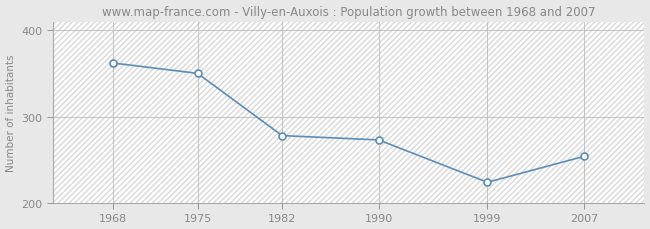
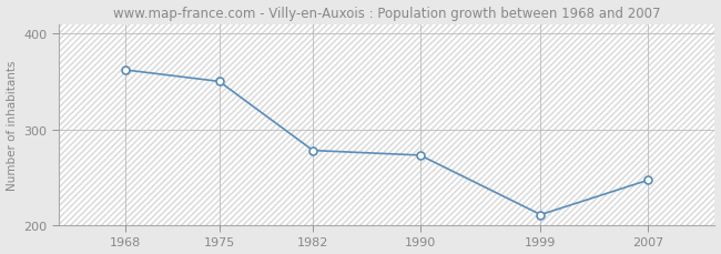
1999: 224 -> 211
2007: 254 -> 247
